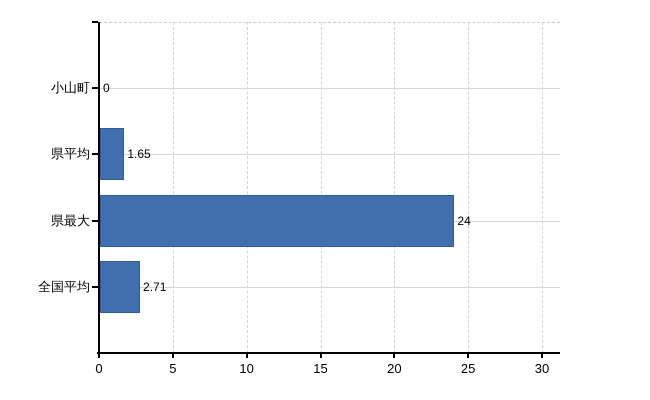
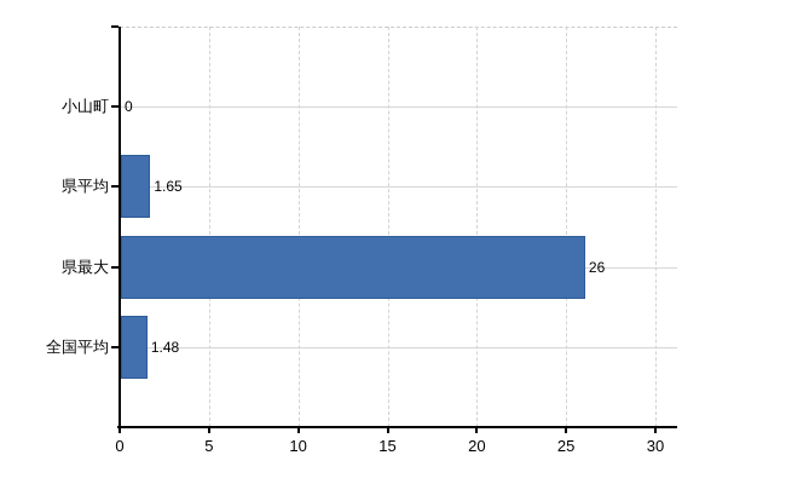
県最大: 24 -> 26
全国平均: 2.71 -> 1.48
